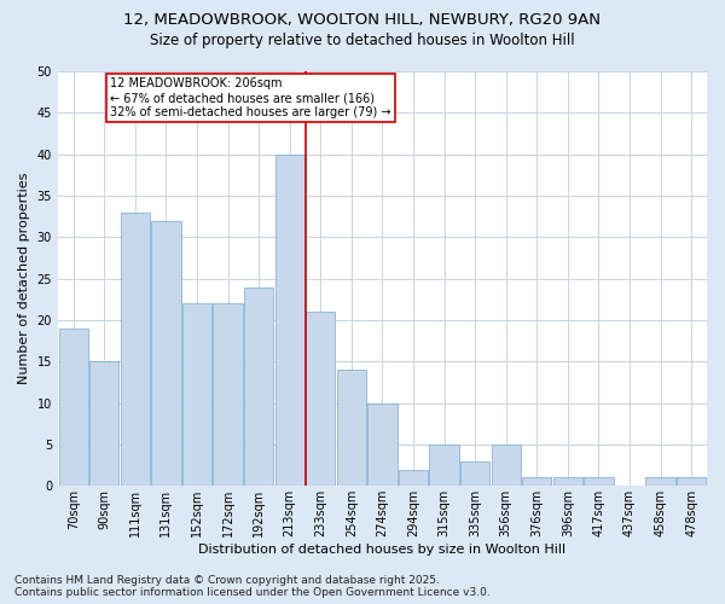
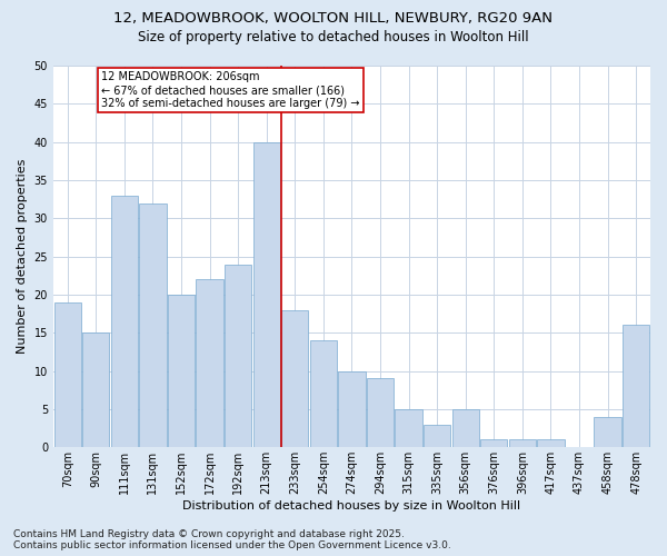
152sqm: 22 -> 20
233sqm: 21 -> 18
294sqm: 2 -> 9
458sqm: 1 -> 4
478sqm: 1 -> 16
